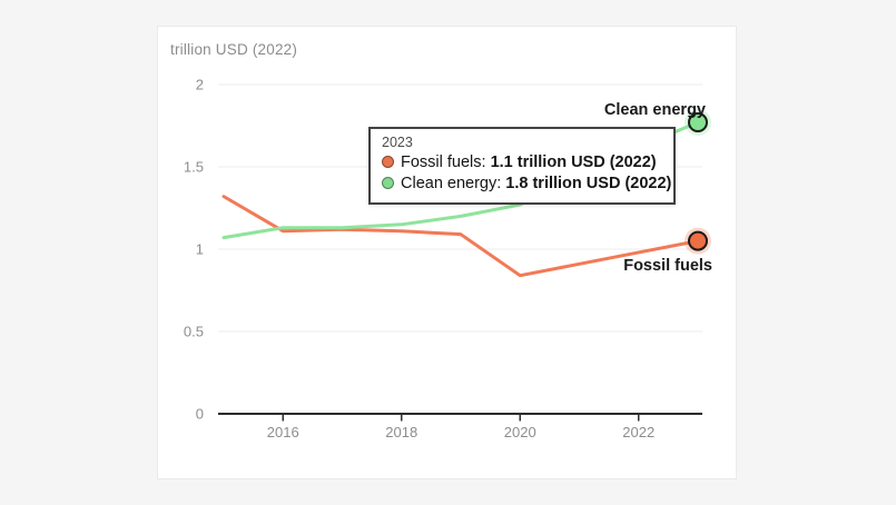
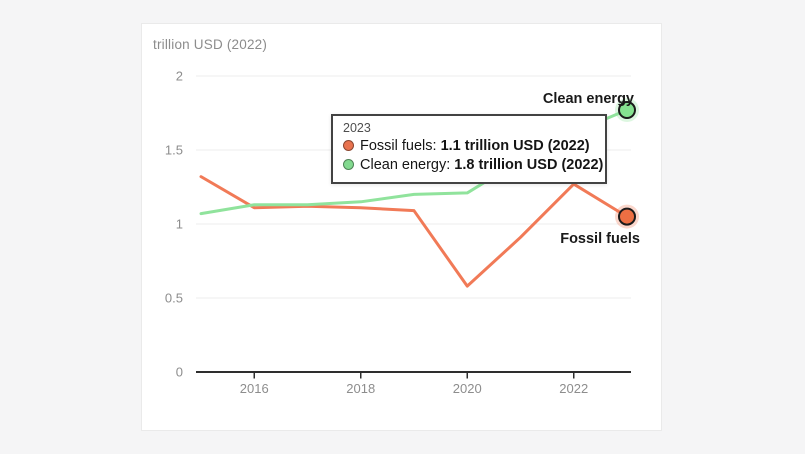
Fossil fuels/2020: 0.84 -> 0.58
Clean energy/2020: 1.27 -> 1.21
Fossil fuels/2022: 0.98 -> 1.27
